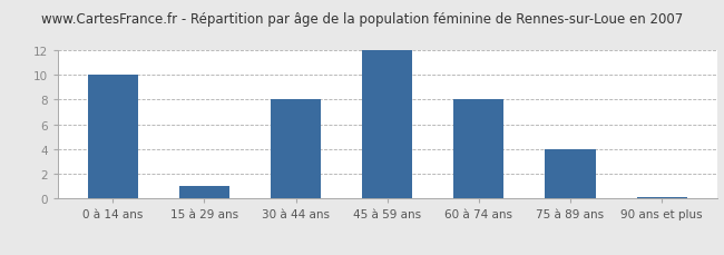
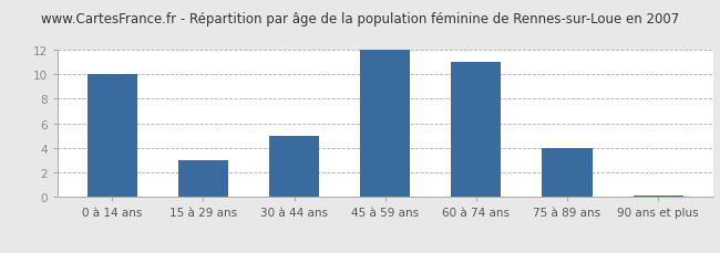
15 à 29 ans: 1.0 -> 3.0
30 à 44 ans: 8.0 -> 5.0
60 à 74 ans: 8.0 -> 11.0
